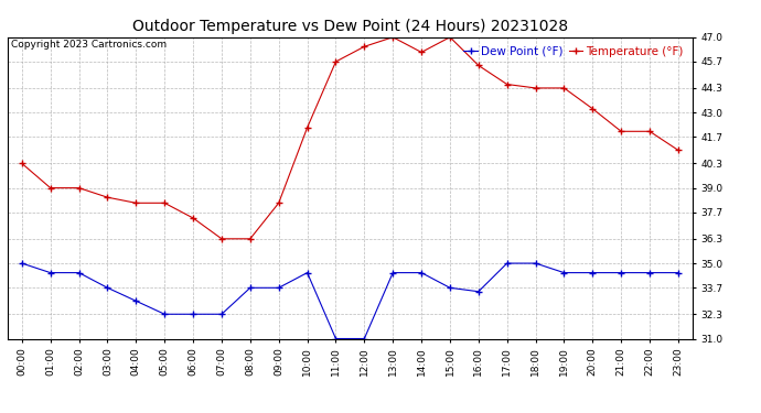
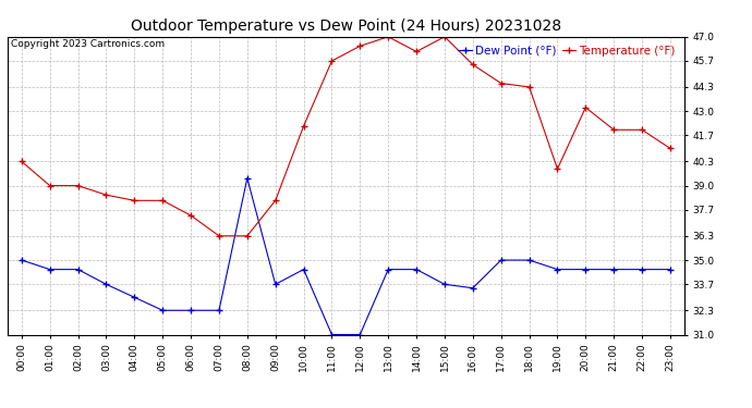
Dew Point (°F)/08:00: 33.7 -> 39.4
Temperature (°F)/19:00: 44.3 -> 39.9
